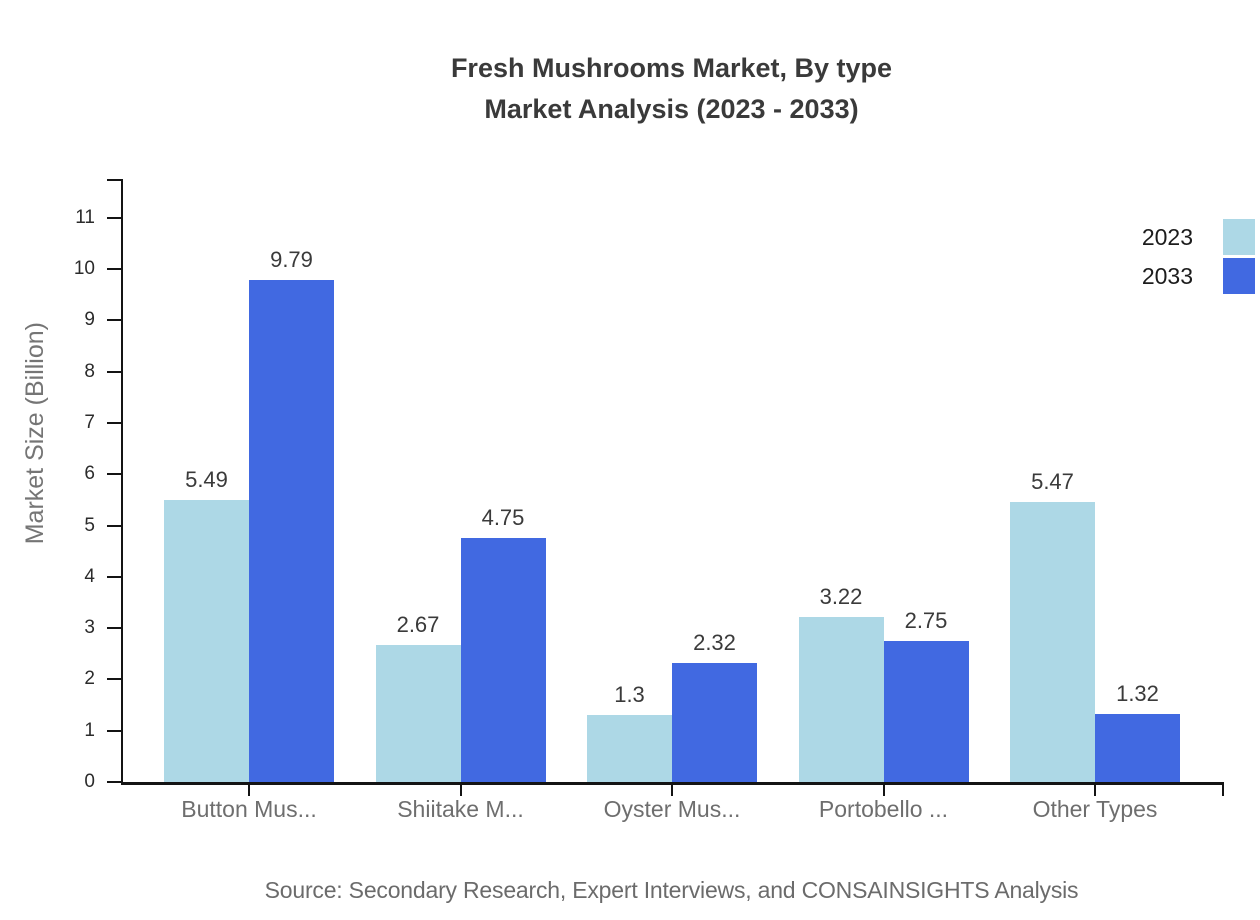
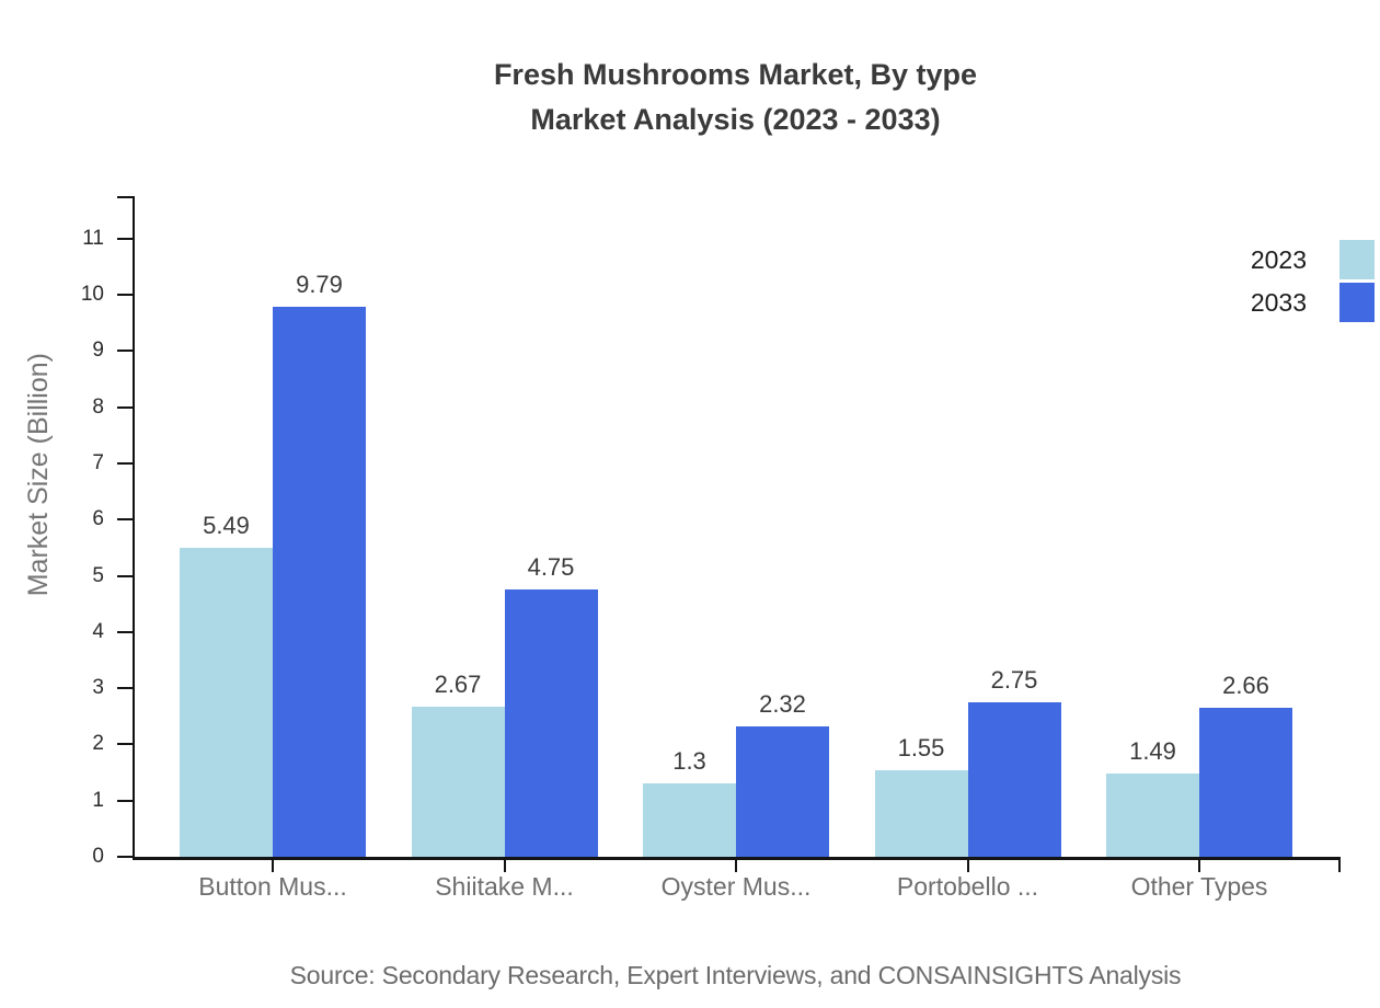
2023/Portobello ...: 3.22 -> 1.55
2023/Other Types: 5.47 -> 1.49
2033/Other Types: 1.32 -> 2.66
